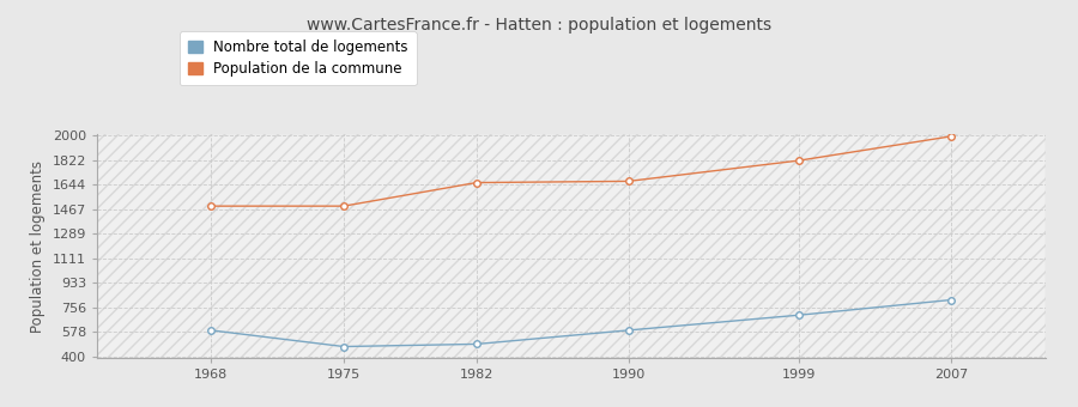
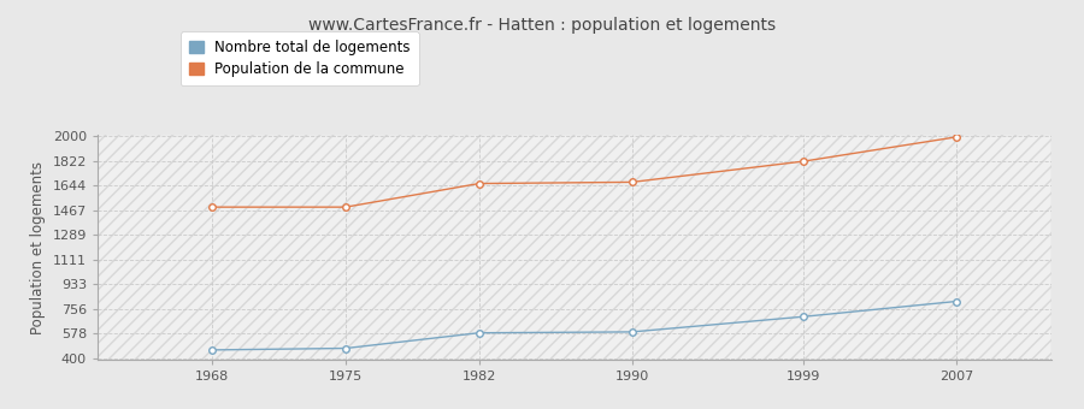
Nombre total de logements/1968: 590 -> 460
Nombre total de logements/1982: 490 -> 580
